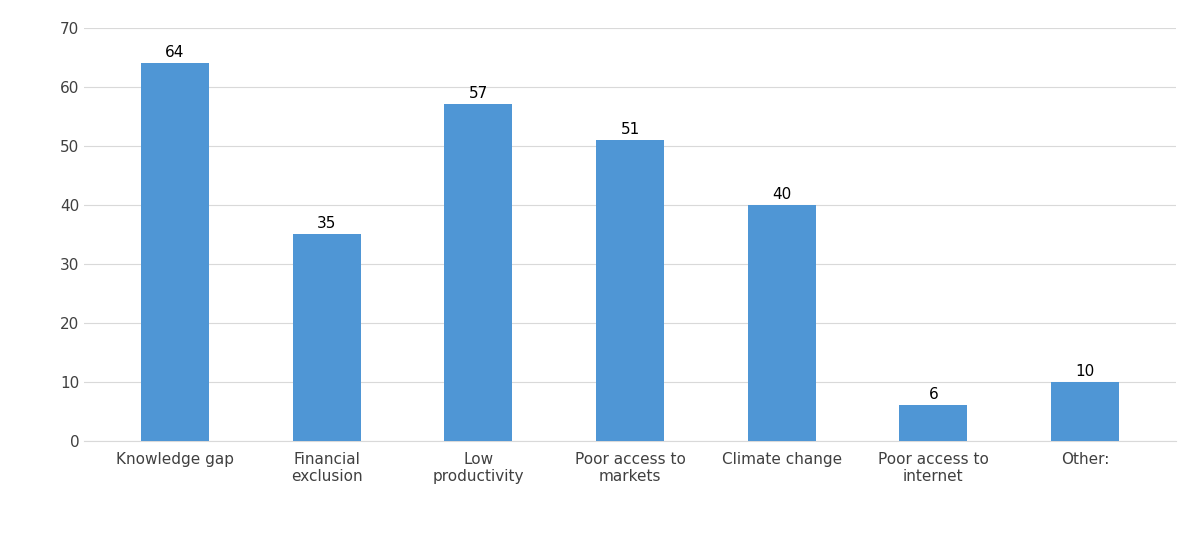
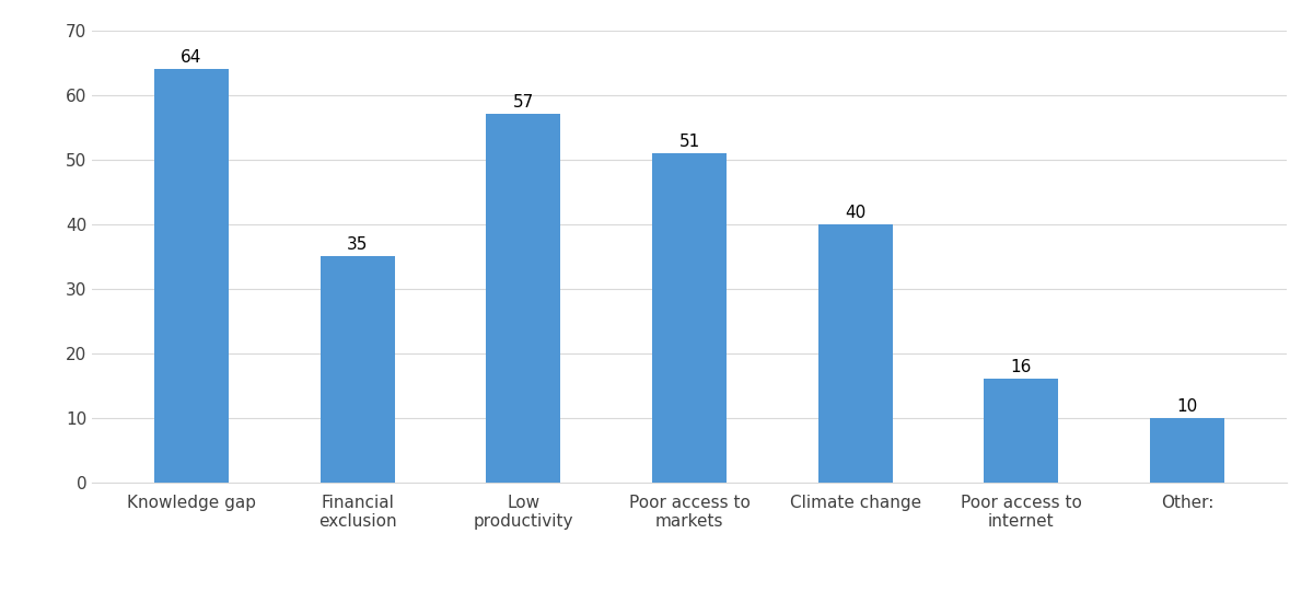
Poor access to internet: 6 -> 16
